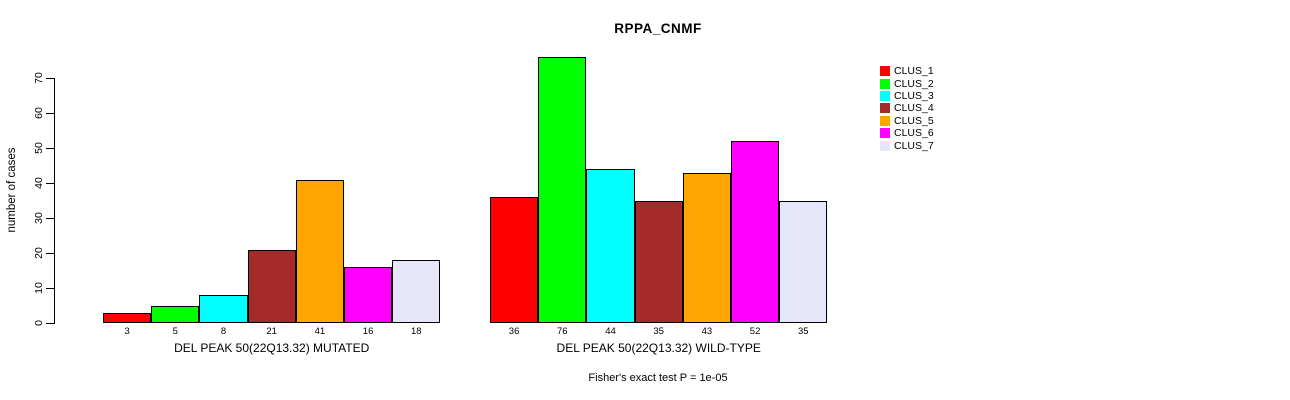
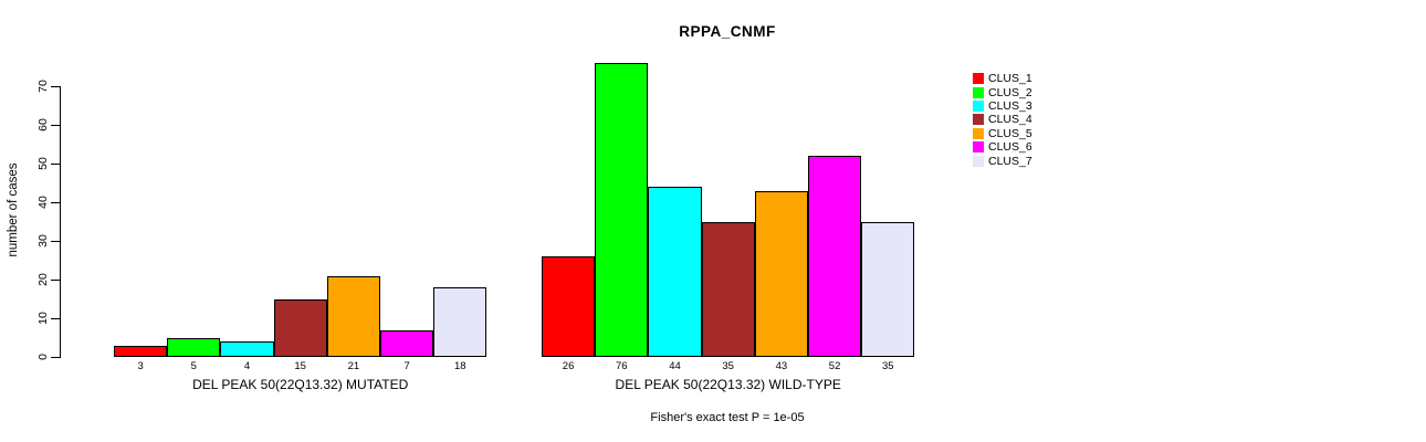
CLUS_3/DEL PEAK 50(22Q13.32) MUTATED: 8 -> 4
CLUS_4/DEL PEAK 50(22Q13.32) MUTATED: 21 -> 15
CLUS_5/DEL PEAK 50(22Q13.32) MUTATED: 41 -> 21
CLUS_6/DEL PEAK 50(22Q13.32) MUTATED: 16 -> 7
CLUS_1/DEL PEAK 50(22Q13.32) WILD-TYPE: 36 -> 26
